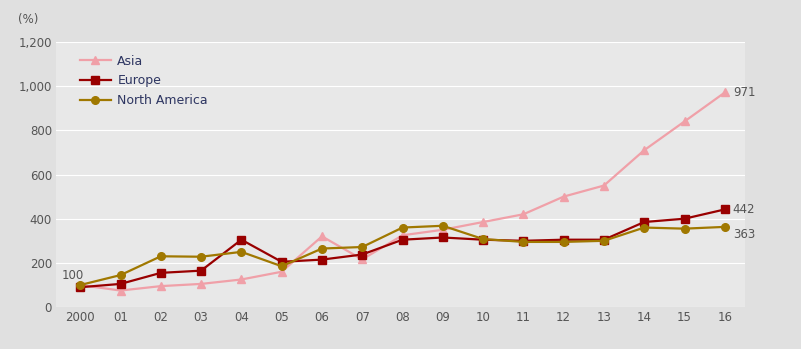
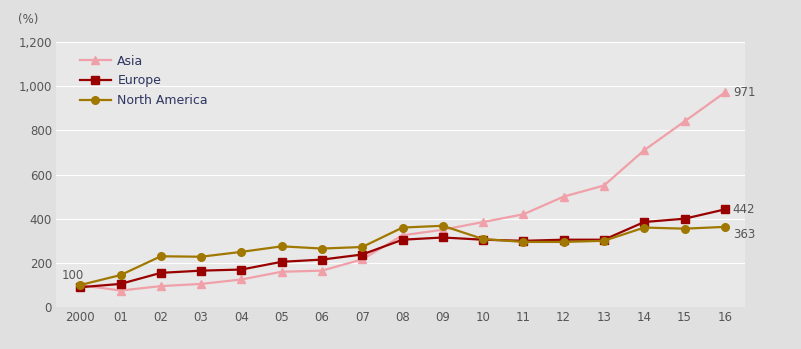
Europe/04: 305 -> 170
North America/05: 185 -> 275
Asia/06: 320 -> 165
